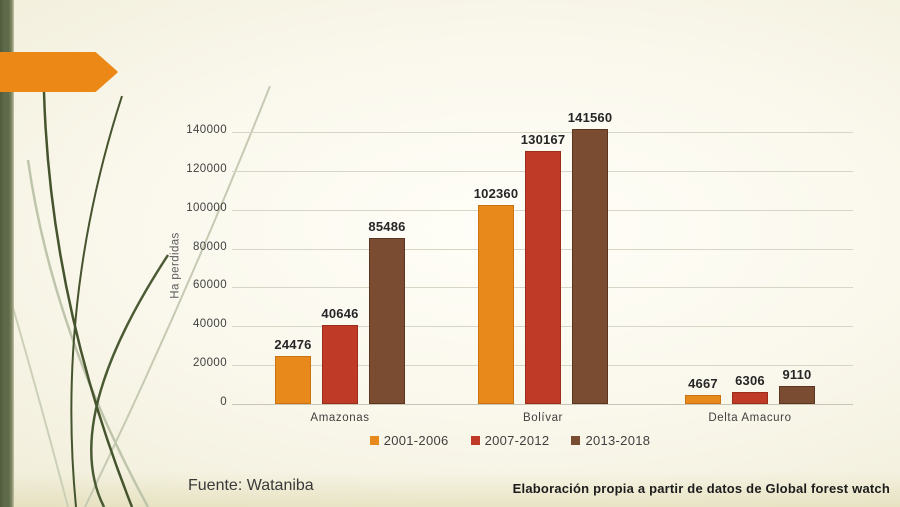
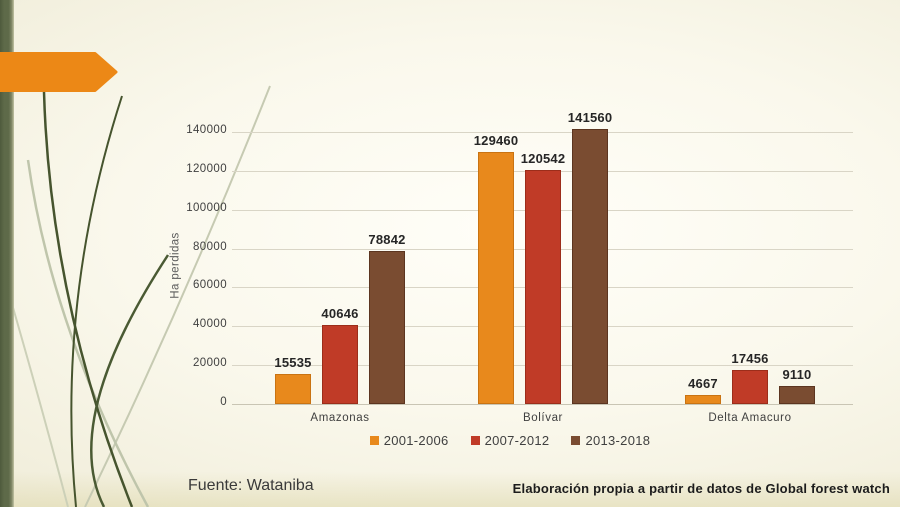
2001-2006/Amazonas: 24476 -> 15535
2013-2018/Amazonas: 85486 -> 78842
2001-2006/Bolívar: 102360 -> 129460
2007-2012/Bolívar: 130167 -> 120542
2007-2012/Delta Amacuro: 6306 -> 17456
